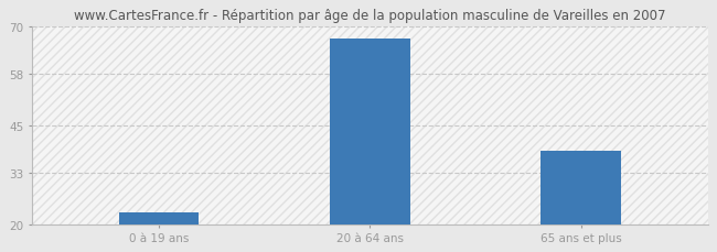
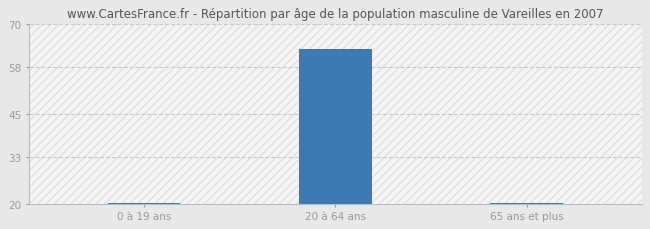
0 à 19 ans: 23.0 -> 20.3
20 à 64 ans: 67.0 -> 63.0
65 ans et plus: 38.5 -> 20.3
